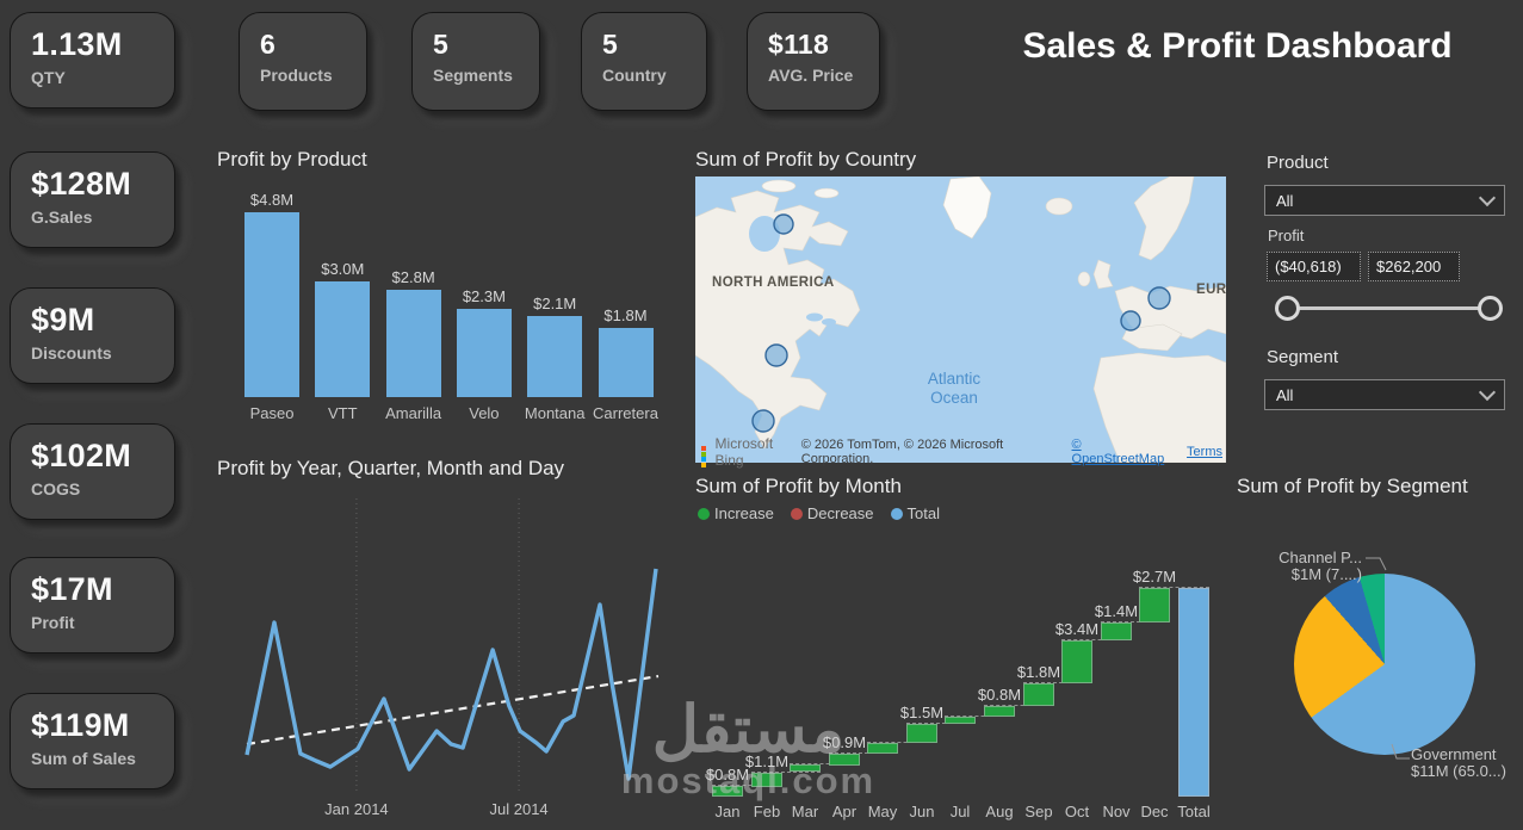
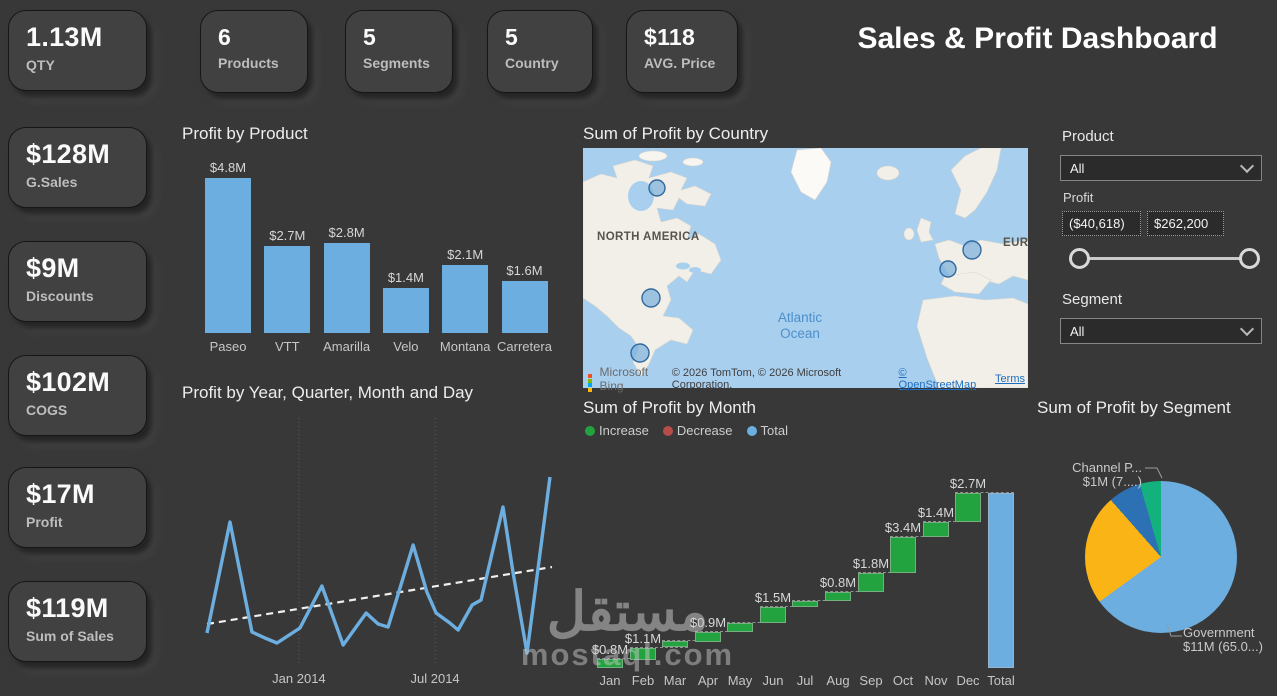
Profit by Product/VTT: $3.0M -> $2.7M
Profit by Product/Velo: $2.3M -> $1.4M
Profit by Product/Carretera: $1.8M -> $1.6M
